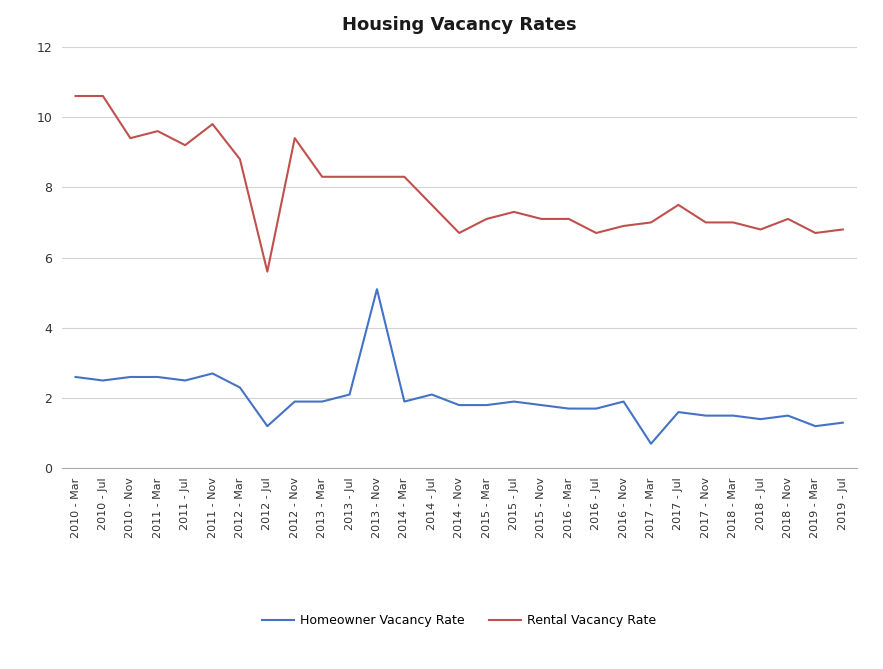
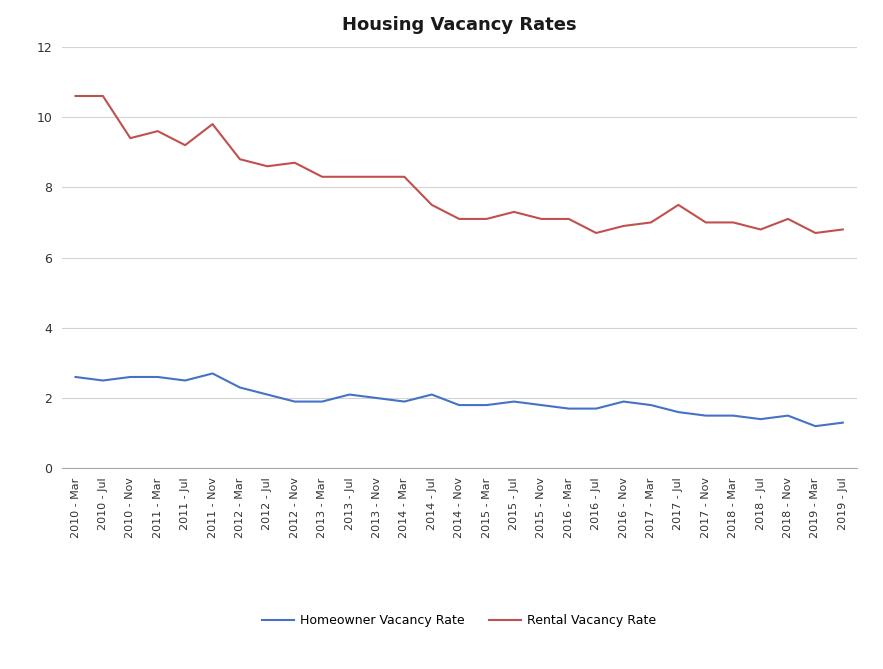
Homeowner Vacancy Rate/2012 - Jul: 1.2 -> 2.1
Rental Vacancy Rate/2012 - Jul: 5.6 -> 8.6
Rental Vacancy Rate/2012 - Nov: 9.4 -> 8.7
Homeowner Vacancy Rate/2013 - Nov: 5.1 -> 2.0
Rental Vacancy Rate/2014 - Nov: 6.7 -> 7.1
Homeowner Vacancy Rate/2017 - Mar: 0.7 -> 1.8
